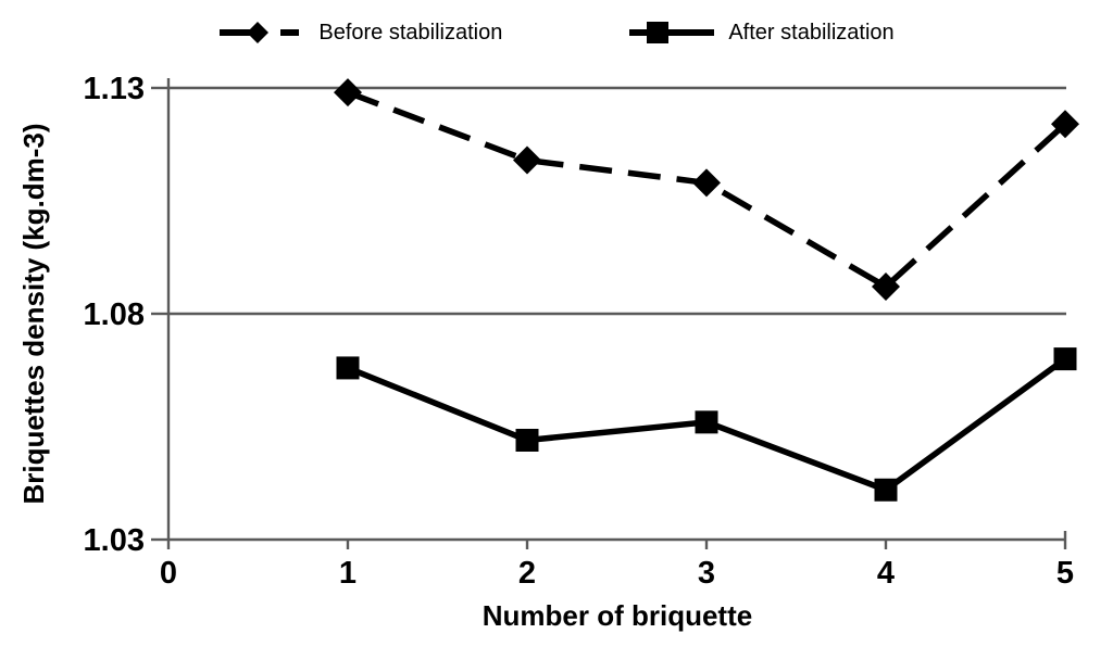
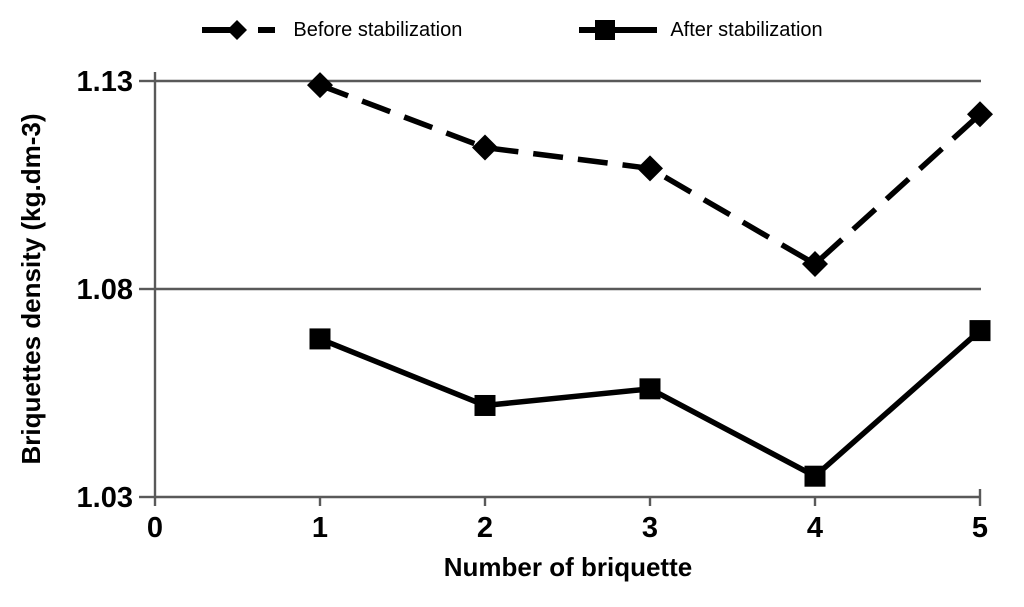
After stabilization/4: 1.041 -> 1.035
